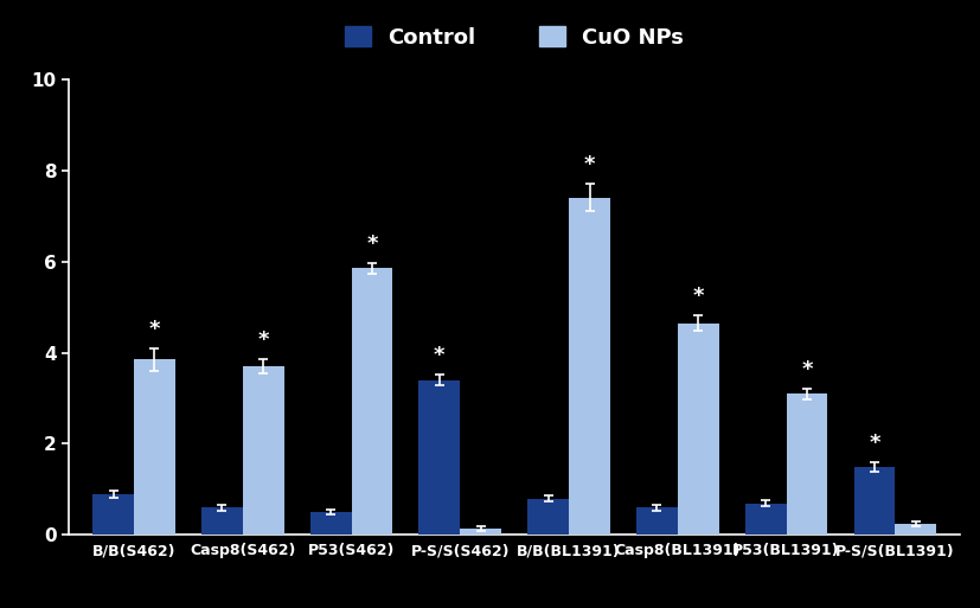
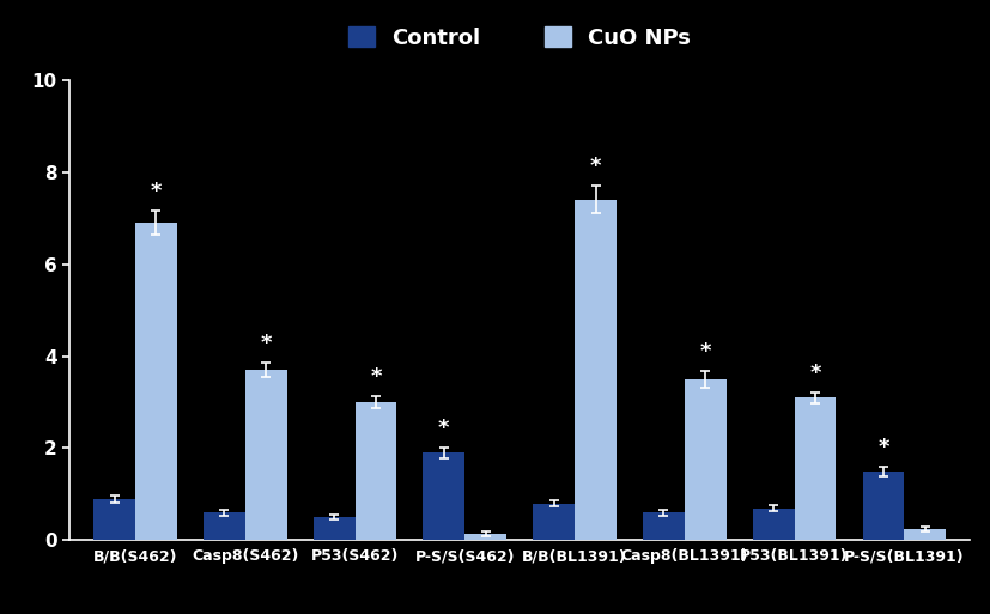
CuO NPs/B/B(S462): 3.85 -> 6.90
CuO NPs/P53(S462): 5.85 -> 3.00
Control/P-S/S(S462): 3.4 -> 1.9
CuO NPs/Casp8(BL1391): 4.65 -> 3.50
